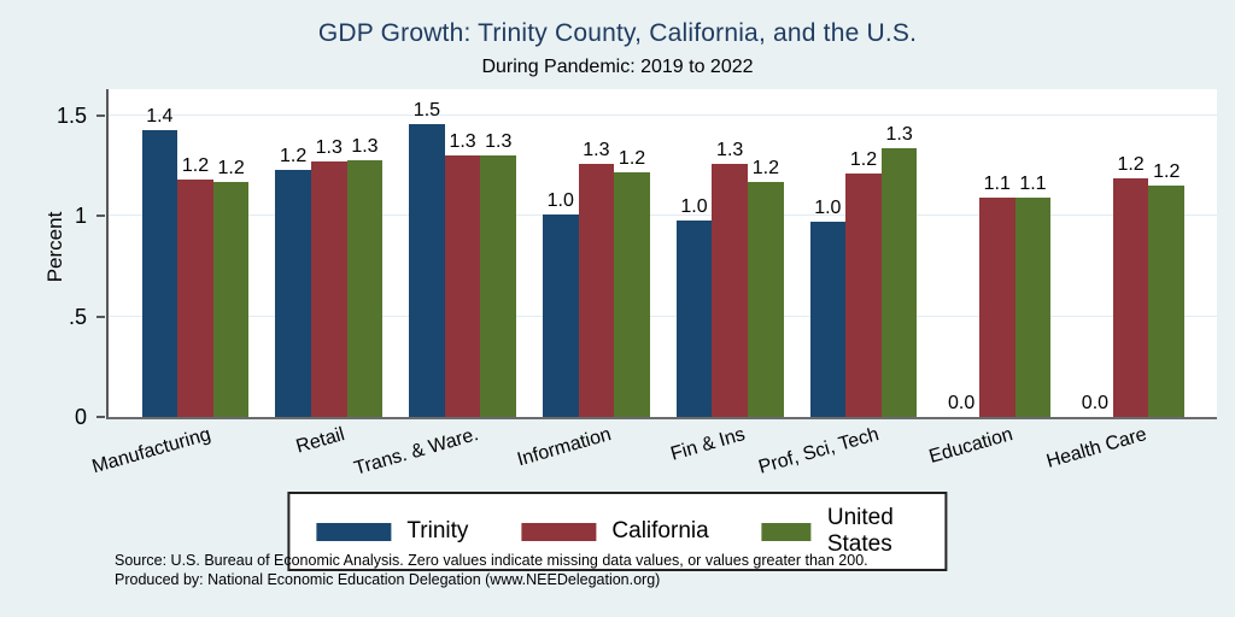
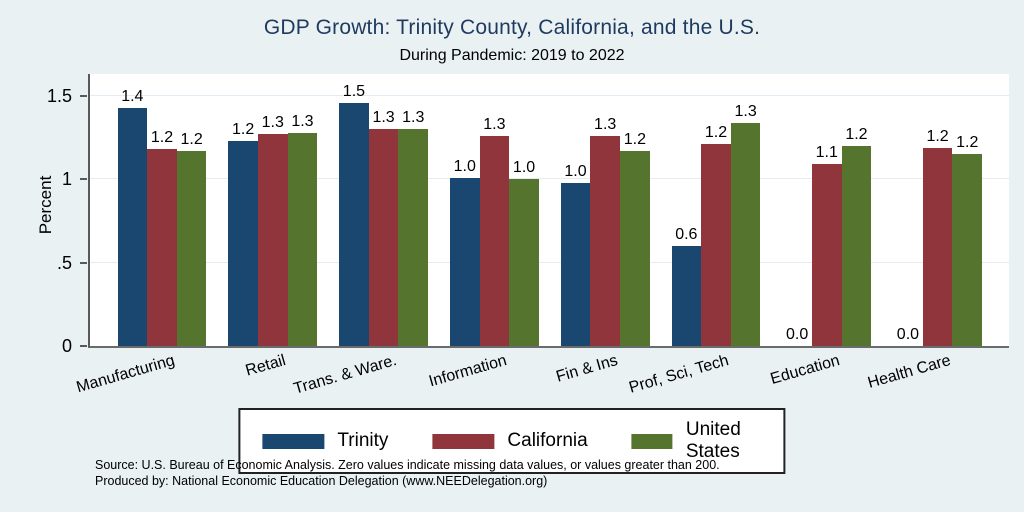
United States/Information: 1.2 -> 1.0
Trinity/Prof, Sci, Tech: 1.0 -> 0.6
United States/Education: 1.1 -> 1.2
